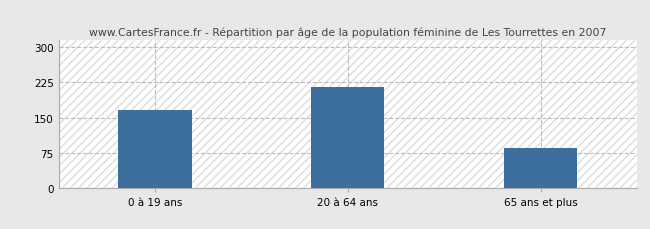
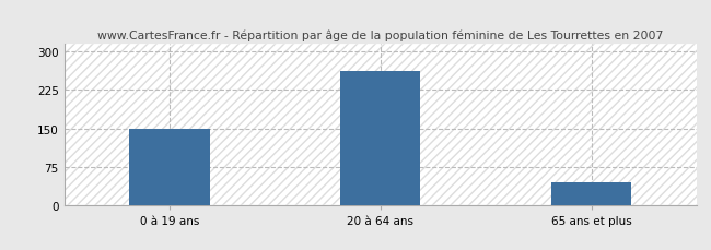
0 à 19 ans: 165 -> 148
20 à 64 ans: 215 -> 262
65 ans et plus: 85 -> 45
